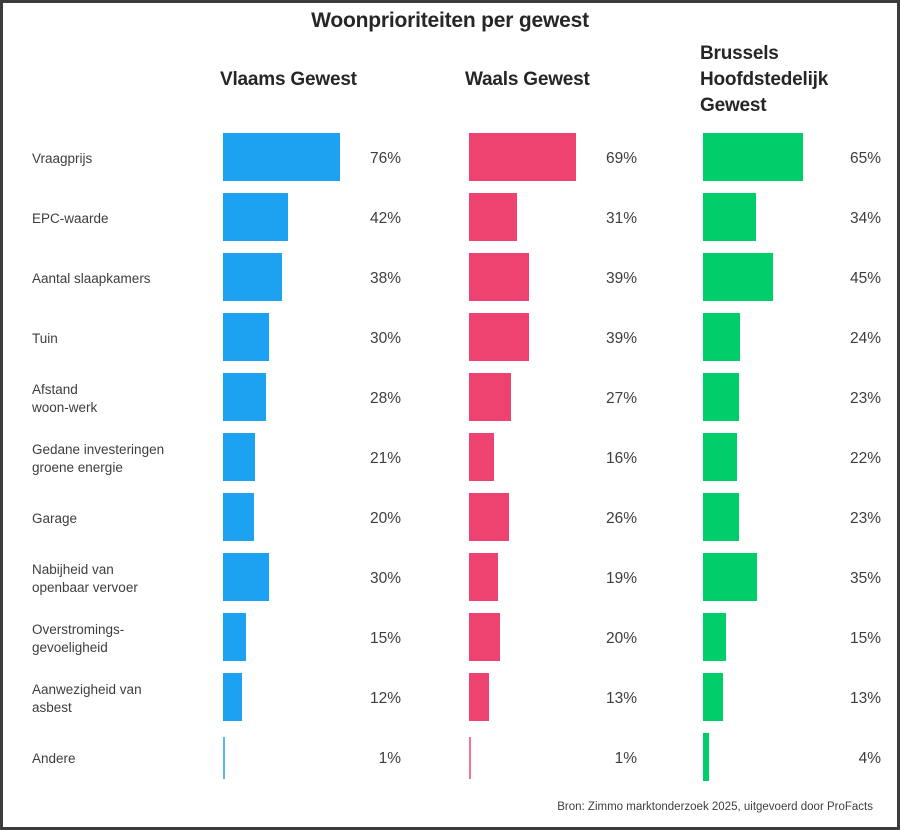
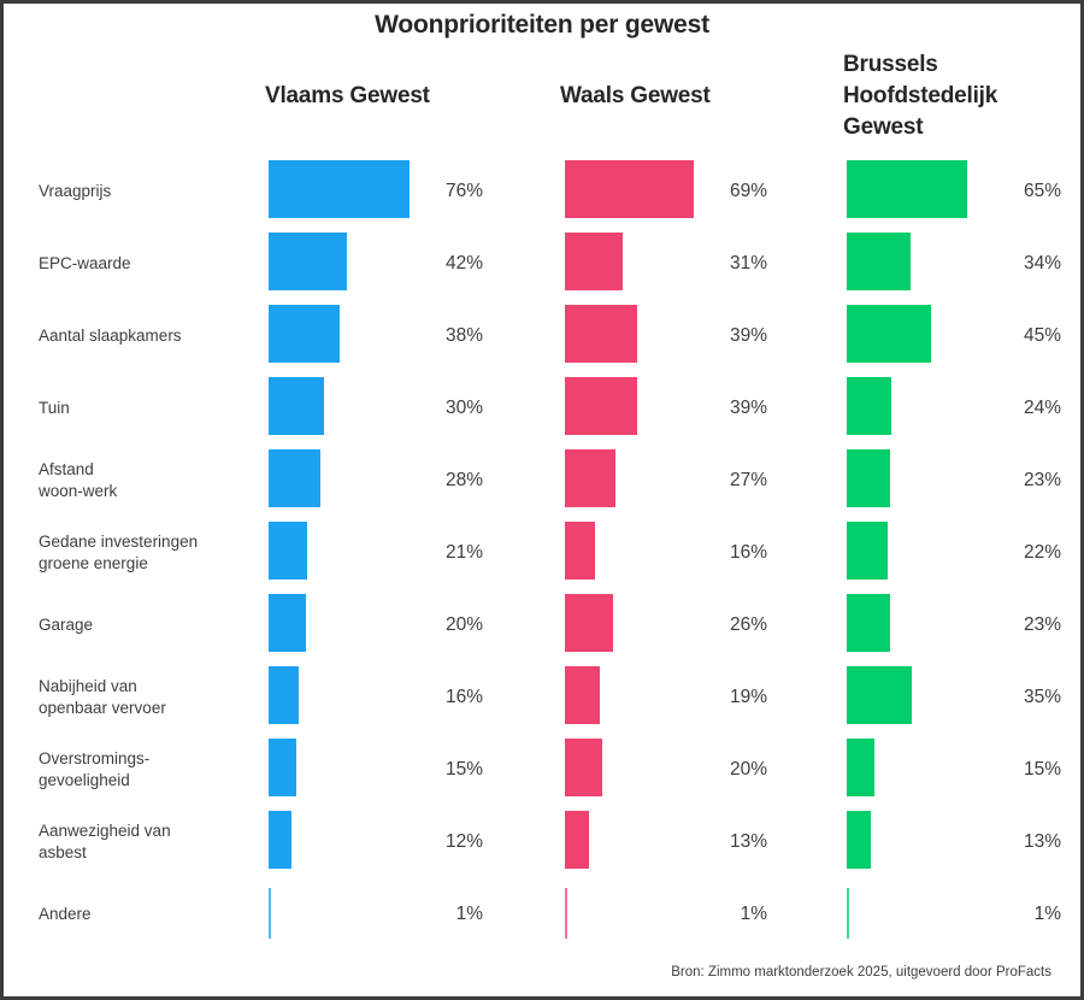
Vlaams Gewest/Nabijheid van openbaar vervoer: 30% -> 16%
Brussels Hoofdstedelijk Gewest/Andere: 4% -> 1%
